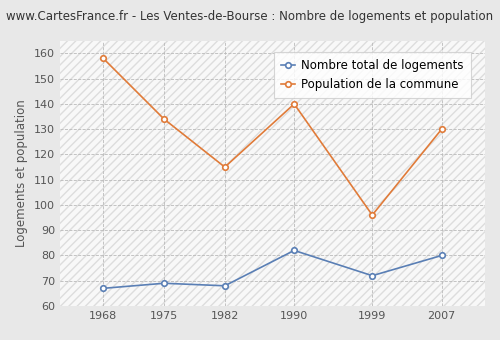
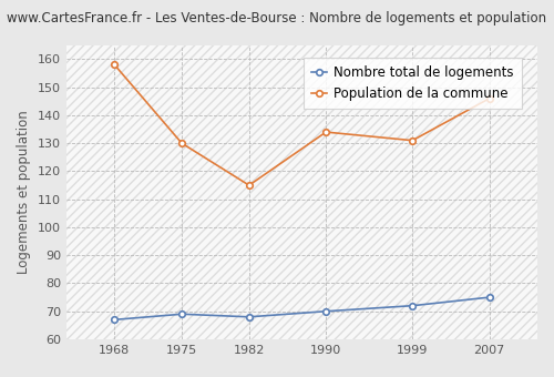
Population de la commune/1975: 134 -> 130
Nombre total de logements/1990: 82 -> 70
Population de la commune/1990: 140 -> 134
Population de la commune/1999: 96 -> 131
Nombre total de logements/2007: 80 -> 75
Population de la commune/2007: 130 -> 146
